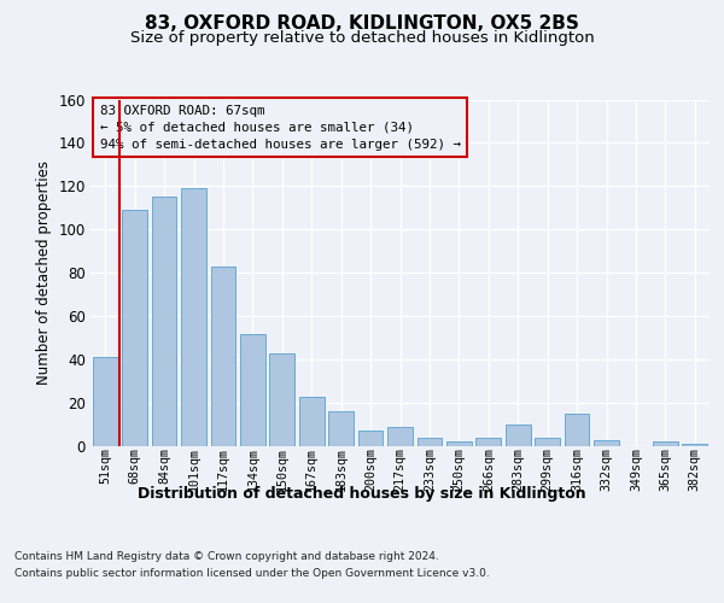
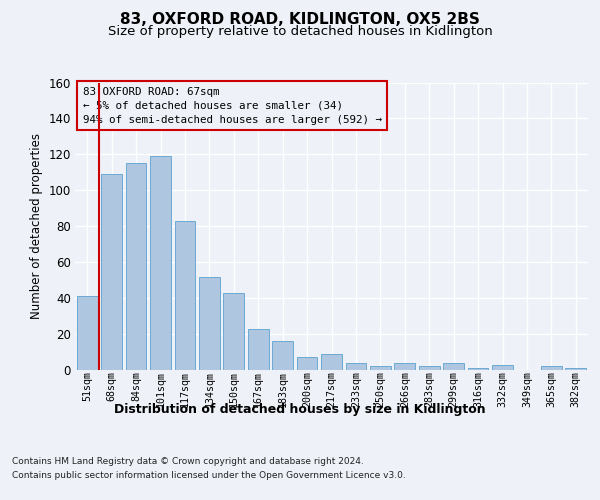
283sqm: 10 -> 2
316sqm: 15 -> 1
